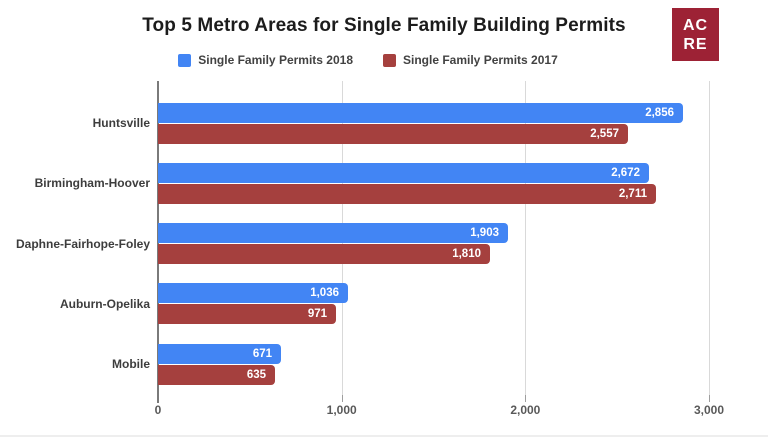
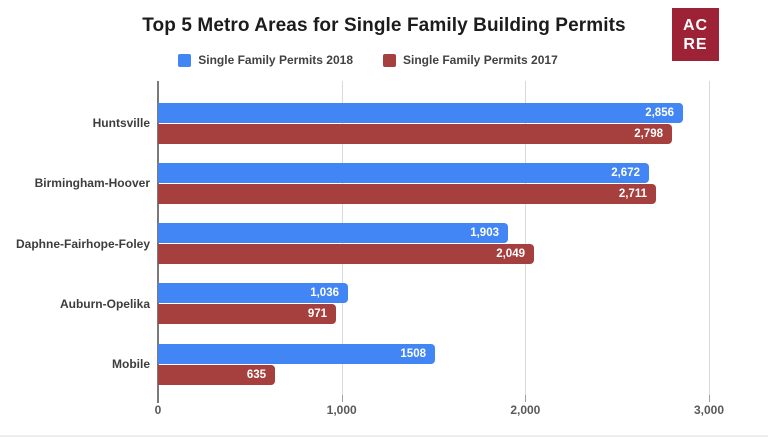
Single Family Permits 2017/Huntsville: 2,557 -> 2,798
Single Family Permits 2017/Daphne-Fairhope-Foley: 1,810 -> 2,049
Single Family Permits 2018/Mobile: 671 -> 1508
